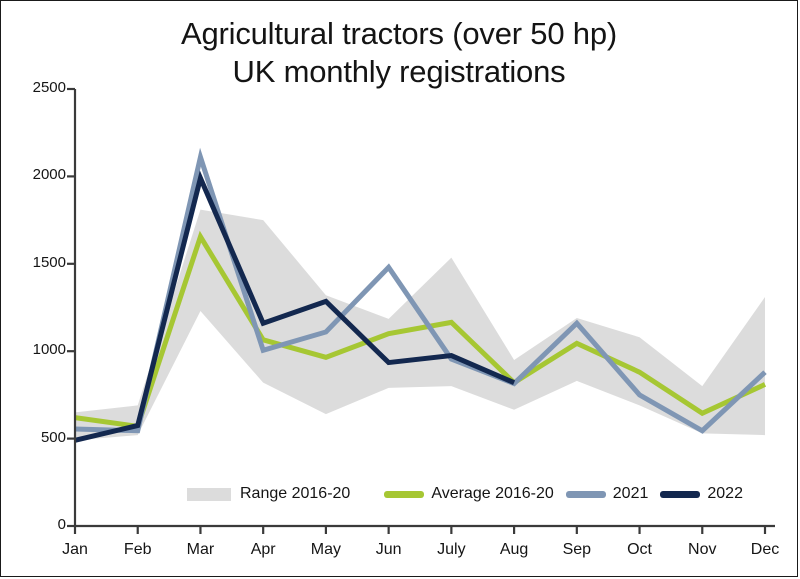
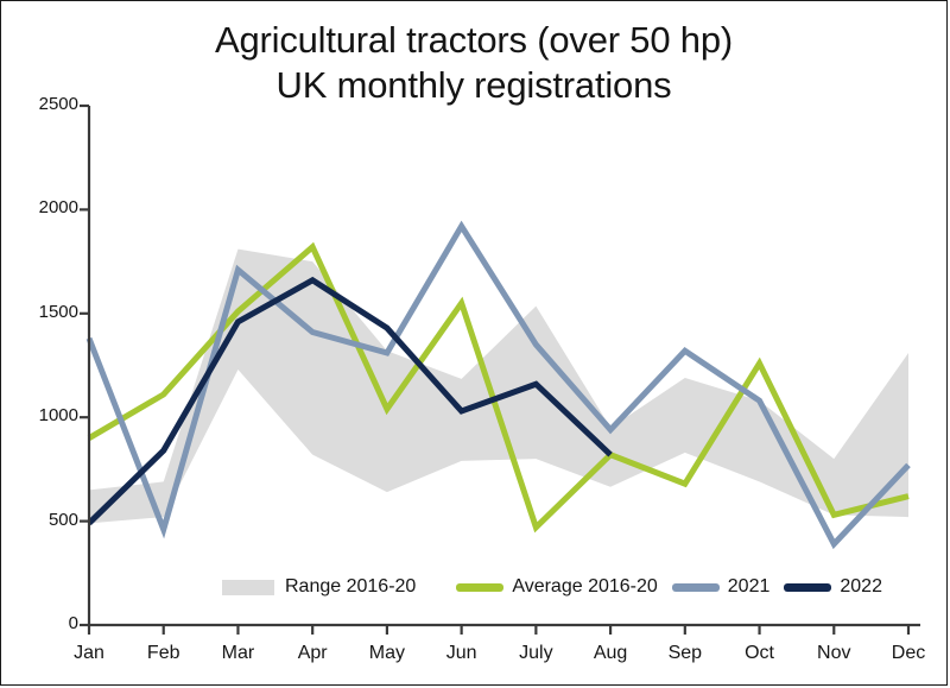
Average 2016-20/Jan: 620 -> 900
2021/Jan: 560 -> 1380
Average 2016-20/Feb: 570 -> 1110
2021/Feb: 540 -> 460
2022/Feb: 580 -> 840
Average 2016-20/Mar: 1660 -> 1510
2021/Mar: 2110 -> 1710
2022/Mar: 1990 -> 1460
Average 2016-20/Apr: 1060 -> 1820
2021/Apr: 1000 -> 1410
2022/Apr: 1160 -> 1660
Average 2016-20/May: 960 -> 1040
2021/May: 1110 -> 1310
2022/May: 1280 -> 1430
Average 2016-20/Jun: 1100 -> 1550
2021/Jun: 1480 -> 1920
2022/Jun: 940 -> 1030
Average 2016-20/July: 1160 -> 470
2021/July: 960 -> 1350
2022/July: 980 -> 1160
2021/Aug: 820 -> 940
Average 2016-20/Sep: 1040 -> 680
2021/Sep: 1160 -> 1320
Average 2016-20/Oct: 880 -> 1260
2021/Oct: 750 -> 1080
Average 2016-20/Nov: 640 -> 530
2021/Nov: 540 -> 390
Average 2016-20/Dec: 810 -> 620
2021/Dec: 880 -> 770
